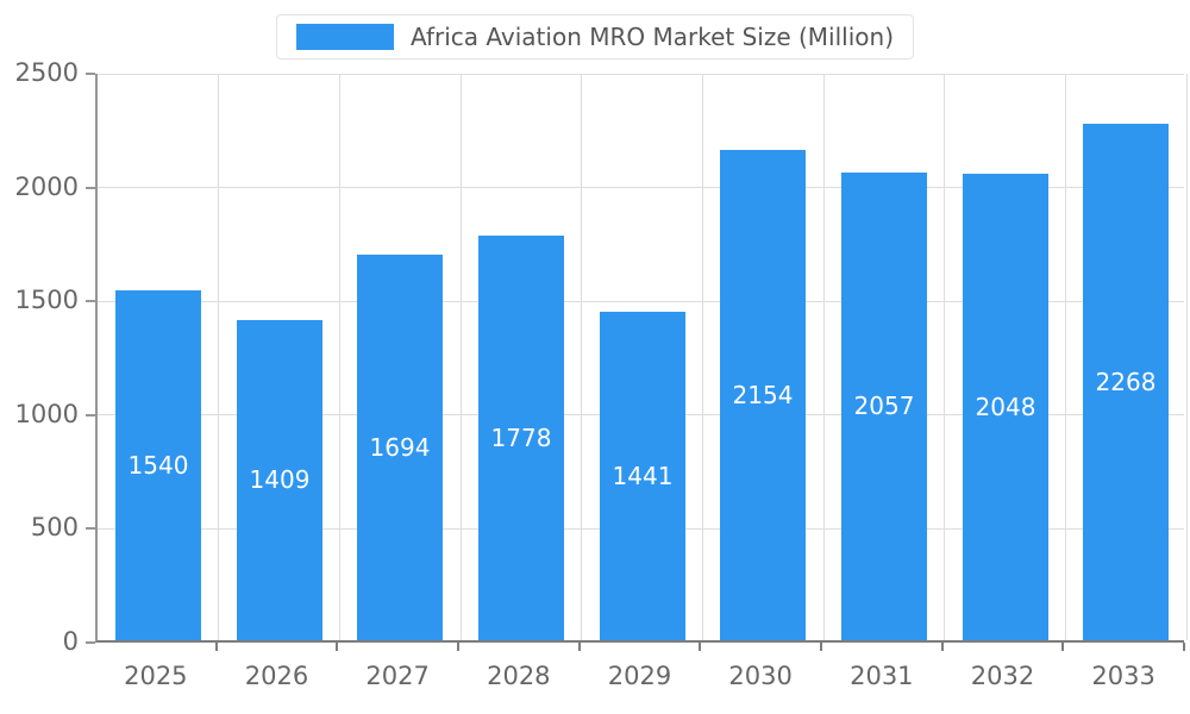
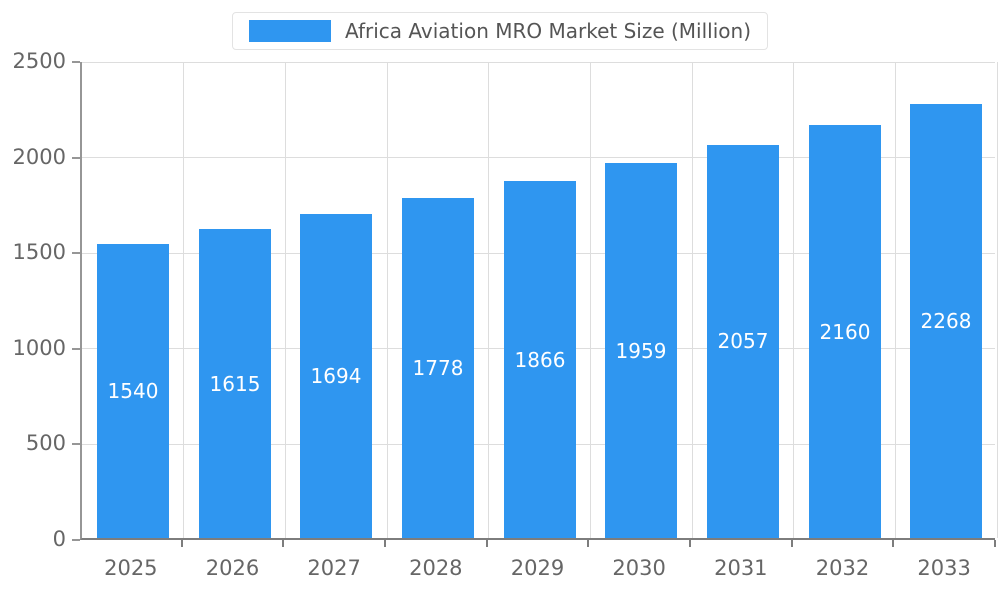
2026: 1409 -> 1615
2029: 1441 -> 1866
2030: 2154 -> 1959
2032: 2048 -> 2160
